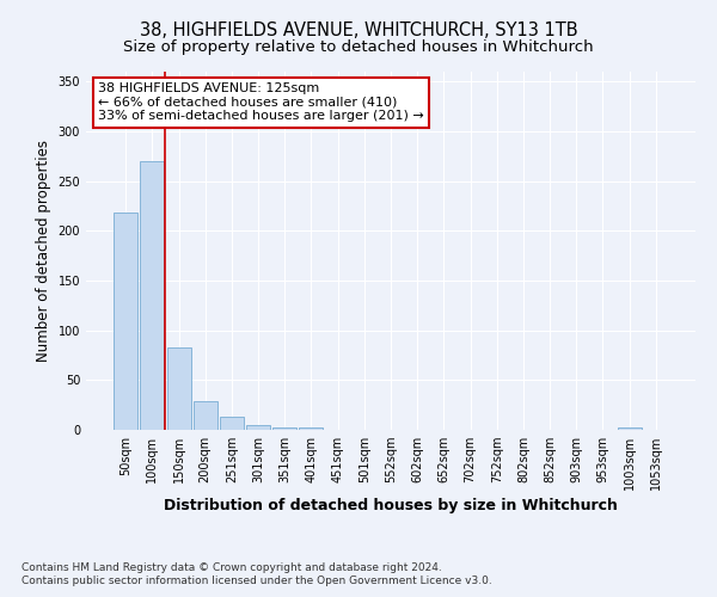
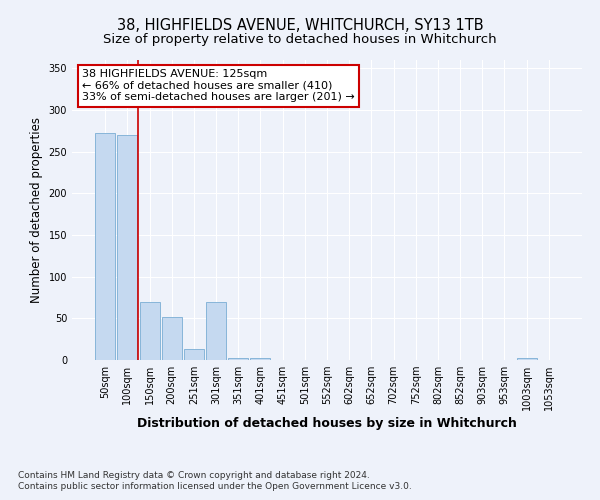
50sqm: 218 -> 272
150sqm: 83 -> 70
200sqm: 29 -> 52
301sqm: 5 -> 70
